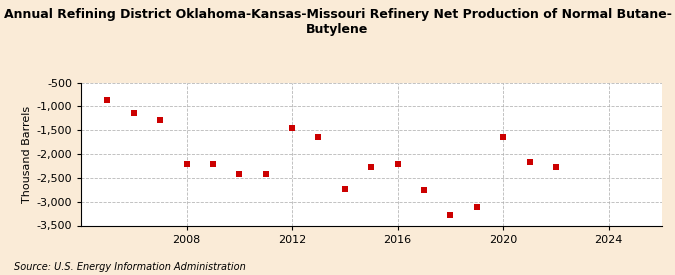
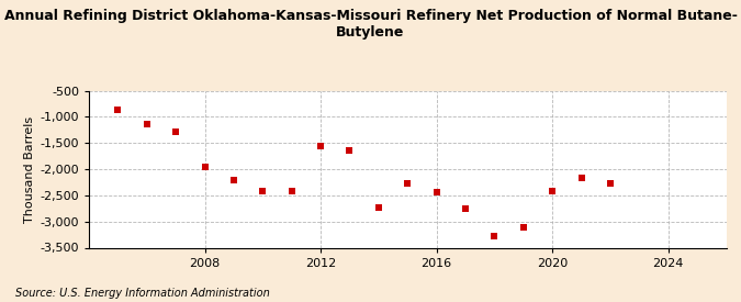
2008: -2,200 -> -1,960
2012: -1,450 -> -1,560
2016: -2,200 -> -2,450
2020: -1,650 -> -2,430
